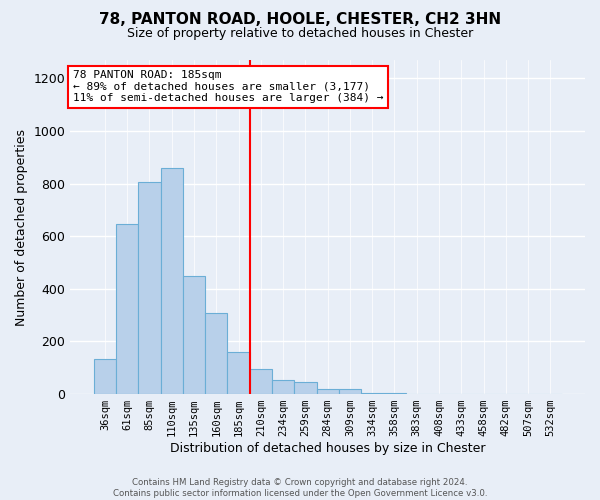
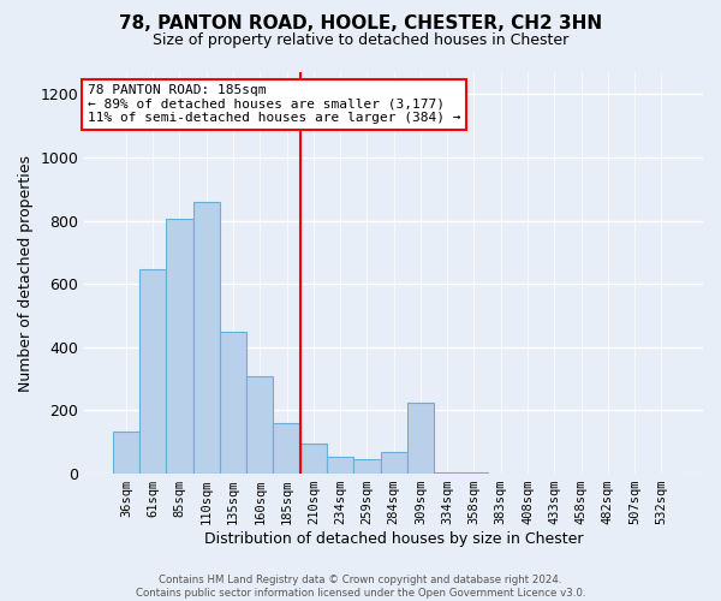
284sqm: 18 -> 70
309sqm: 20 -> 225
